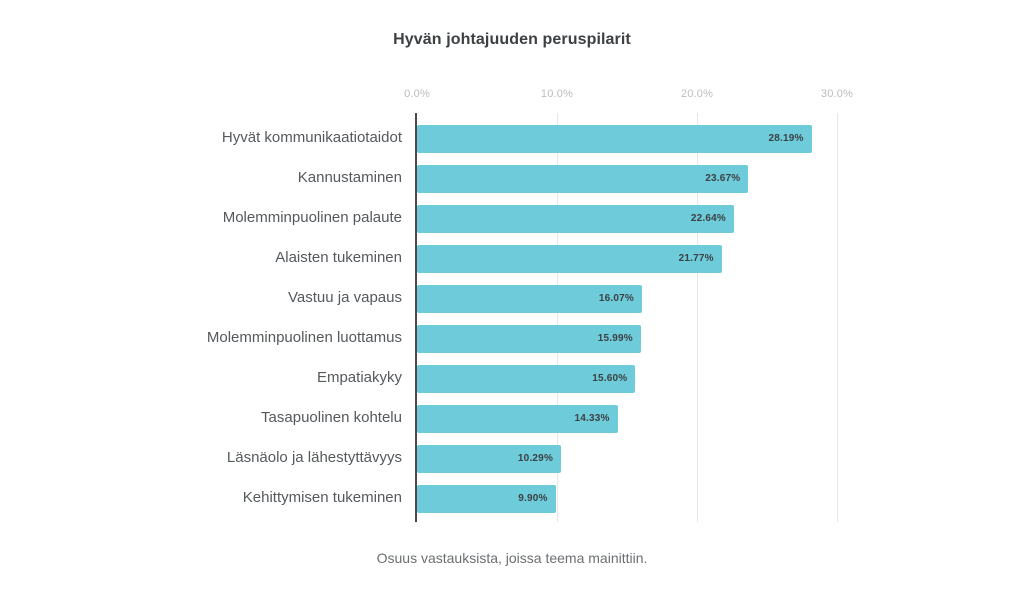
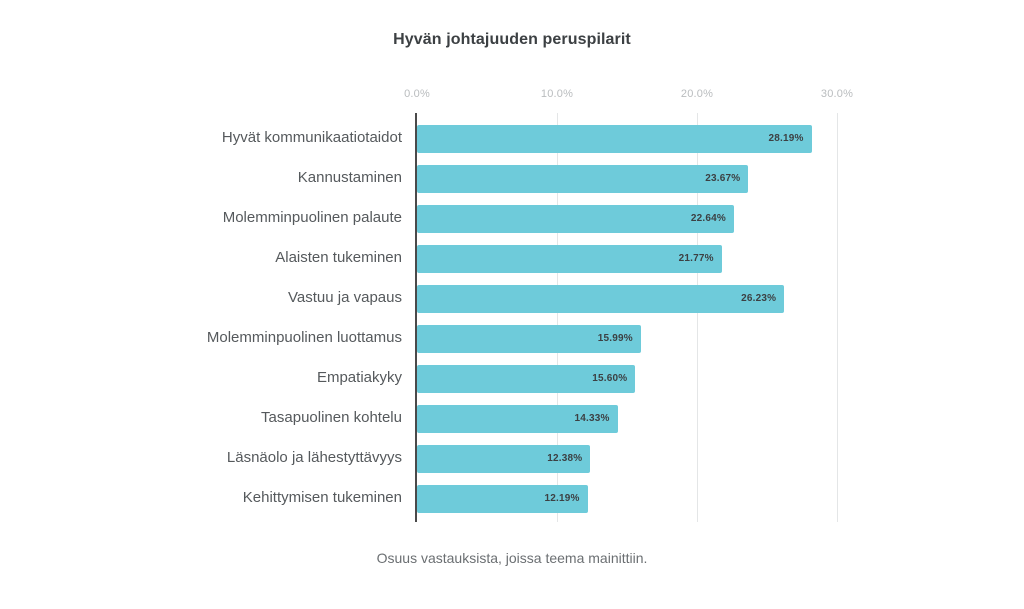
Vastuu ja vapaus: 16.07% -> 26.23%
Läsnäolo ja lähestyttävyys: 10.29% -> 12.38%
Kehittymisen tukeminen: 9.90% -> 12.19%
